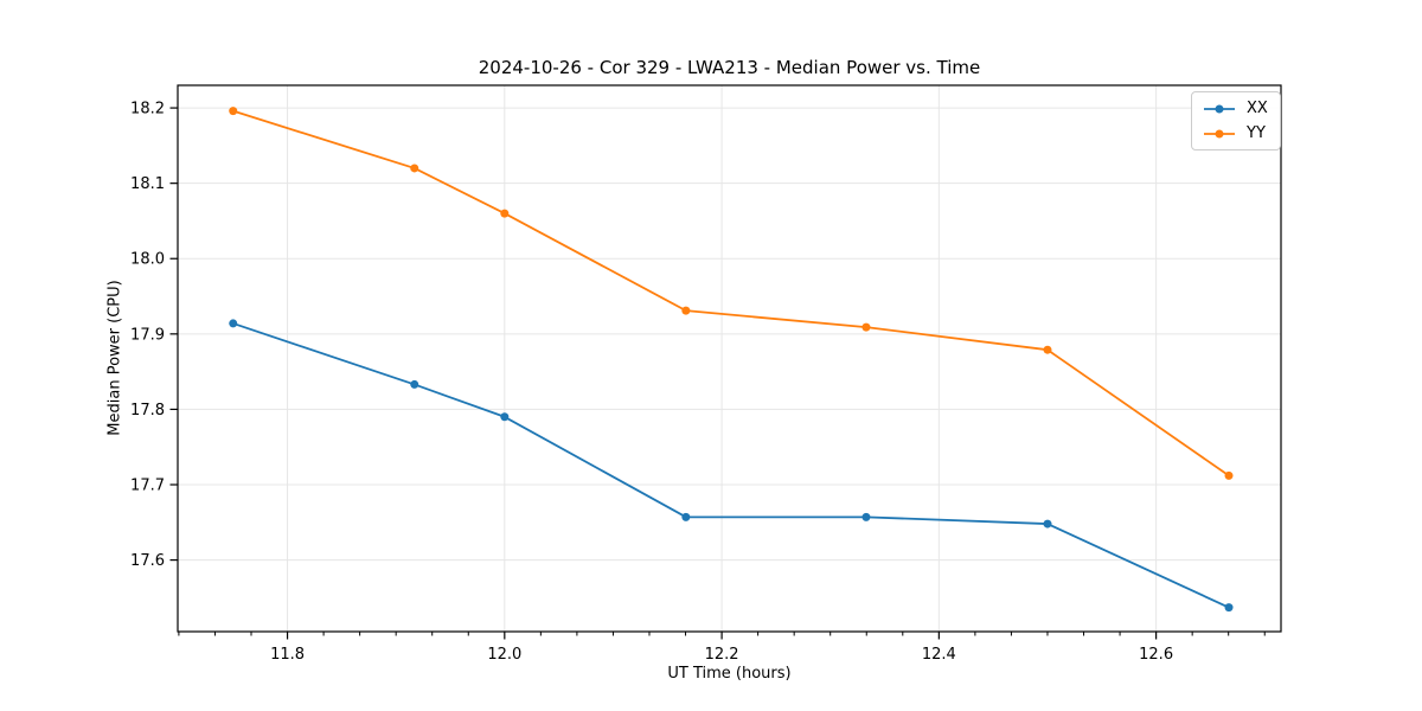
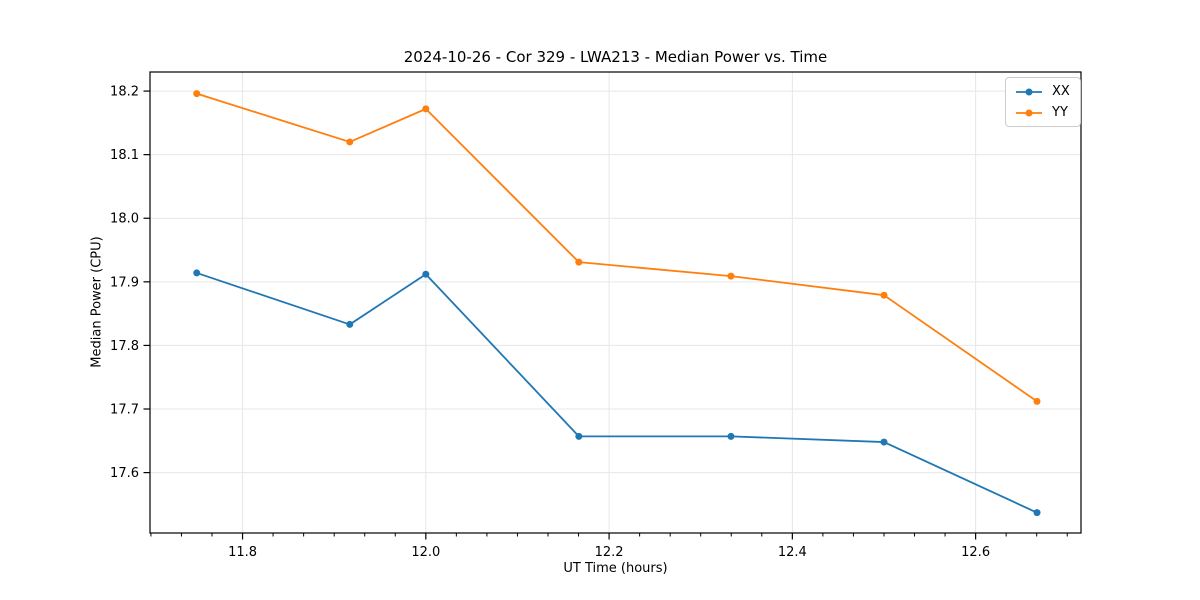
XX/12.0: 17.79 -> 17.91
YY/12.0: 18.06 -> 18.17
